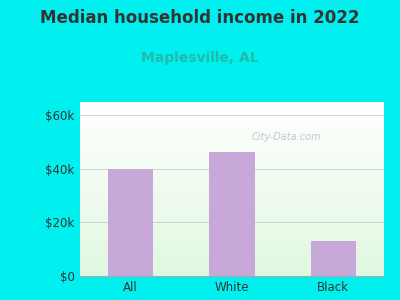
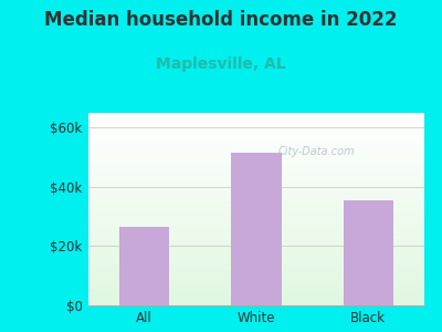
All: $40.0k -> $26.5k
White: $46.5k -> $51.5k
Black: $13.0k -> $35.5k
